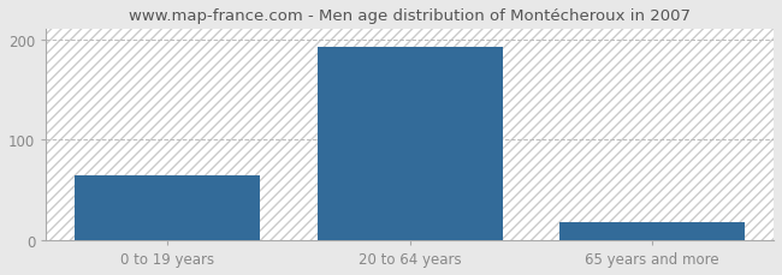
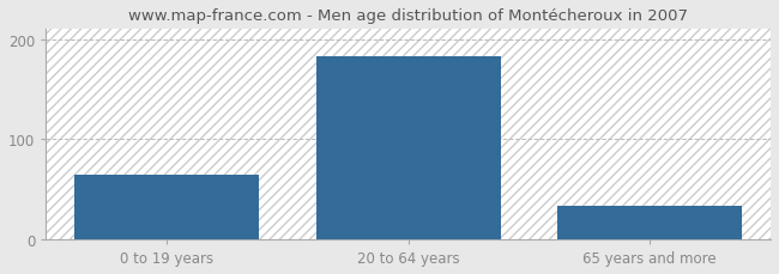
20 to 64 years: 192 -> 183
65 years and more: 18 -> 33
